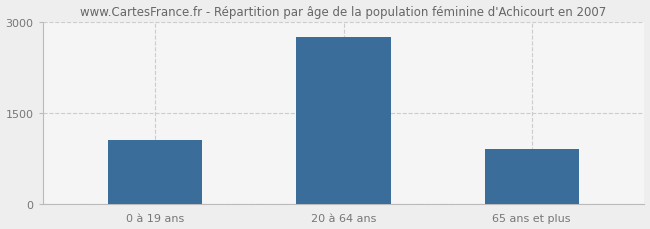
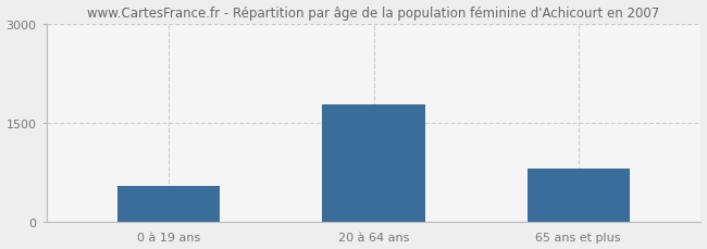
0 à 19 ans: 1050 -> 540
20 à 64 ans: 2750 -> 1780
65 ans et plus: 900 -> 800
